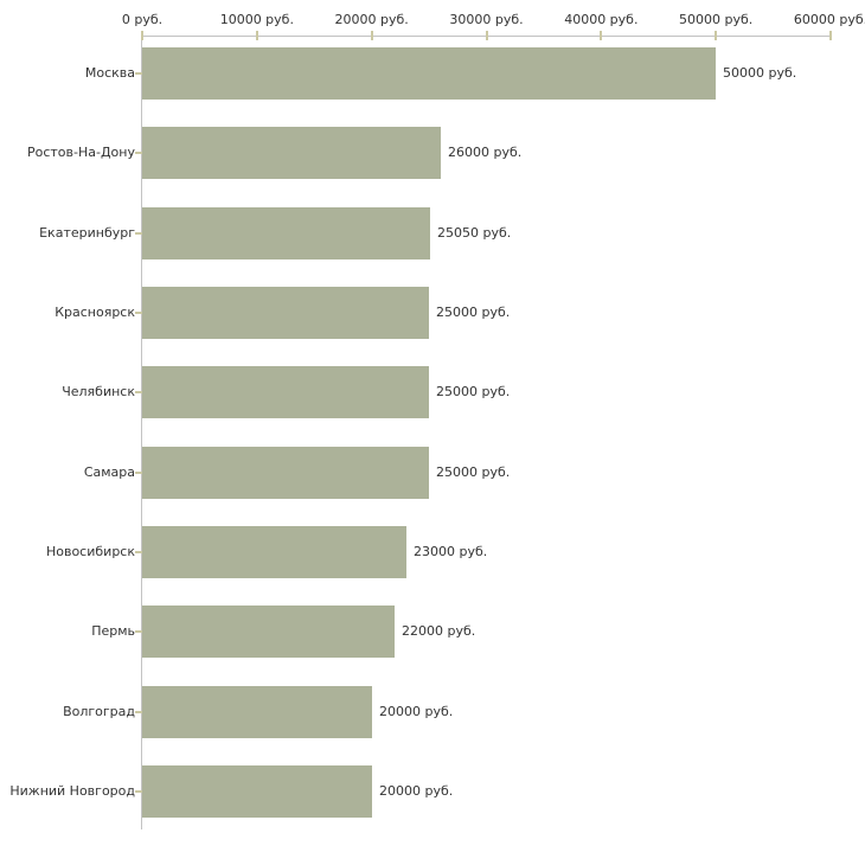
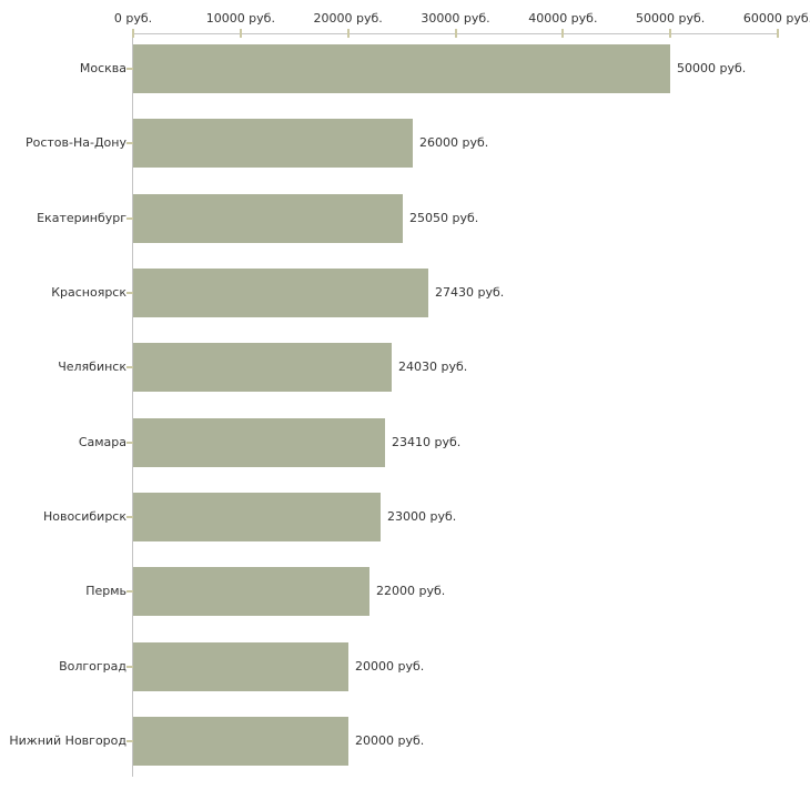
Красноярск: 25000 -> 27430
Челябинск: 25000 -> 24030
Самара: 25000 -> 23410
